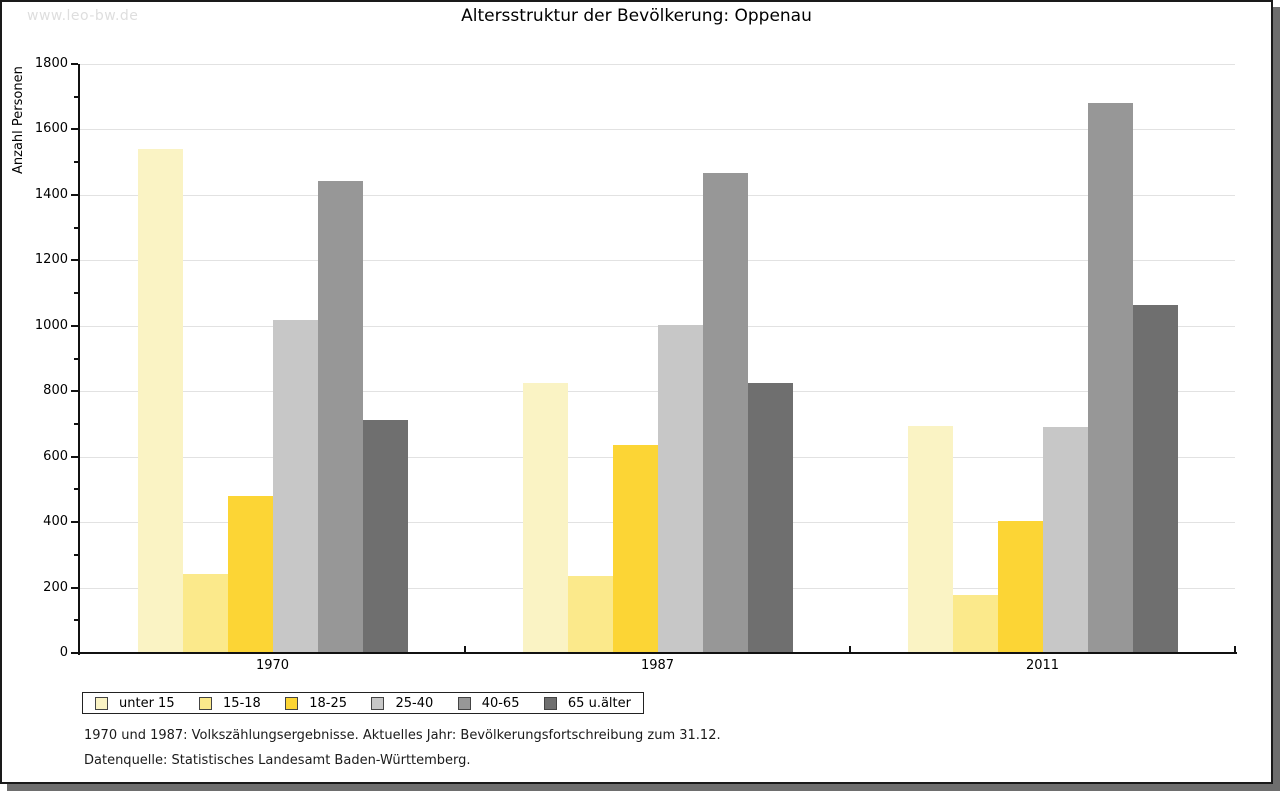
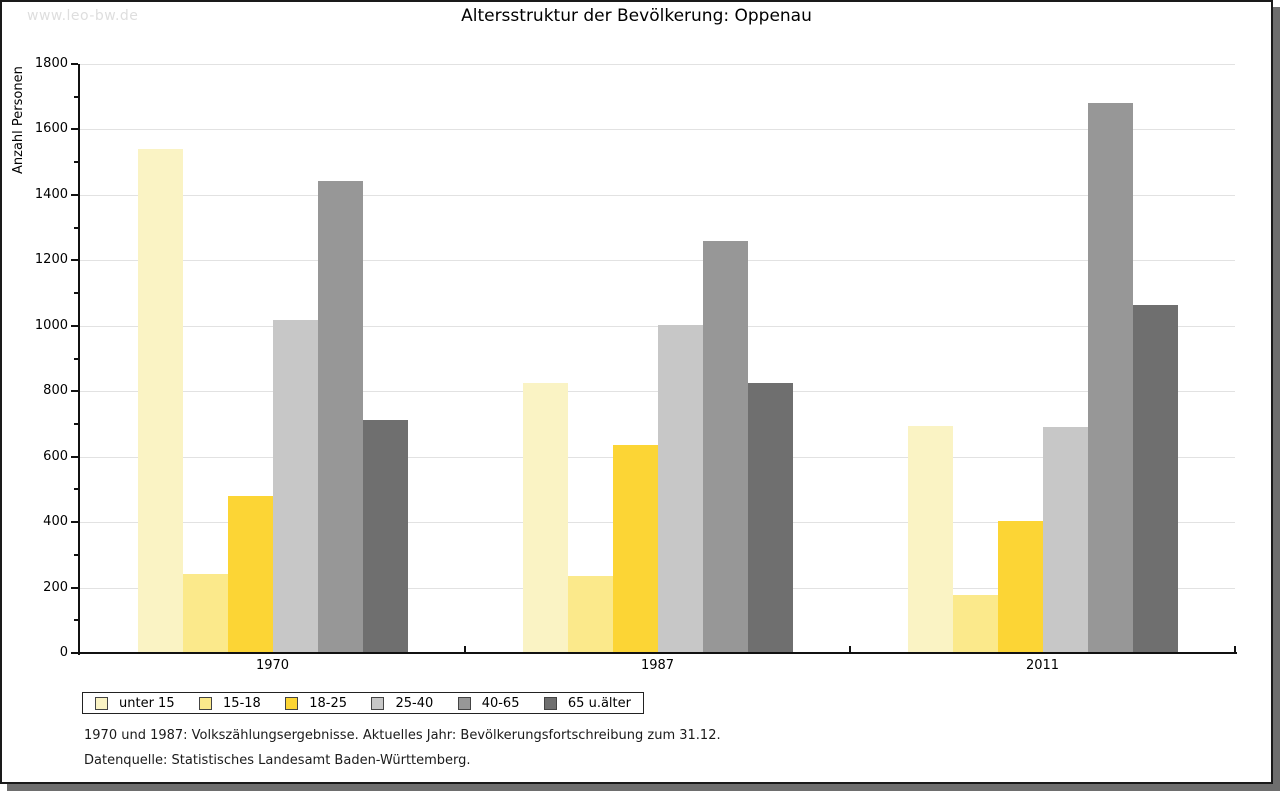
40-65/1987: 1470 -> 1260
